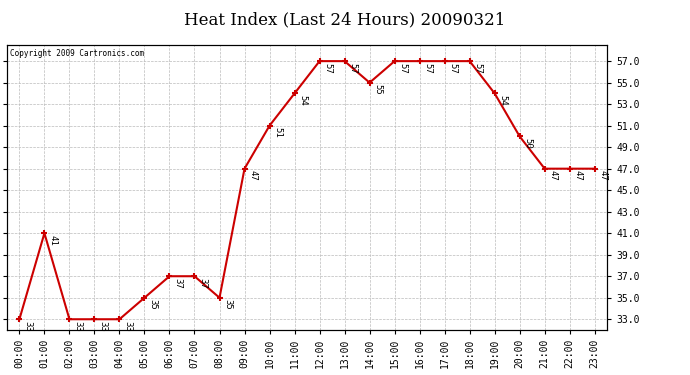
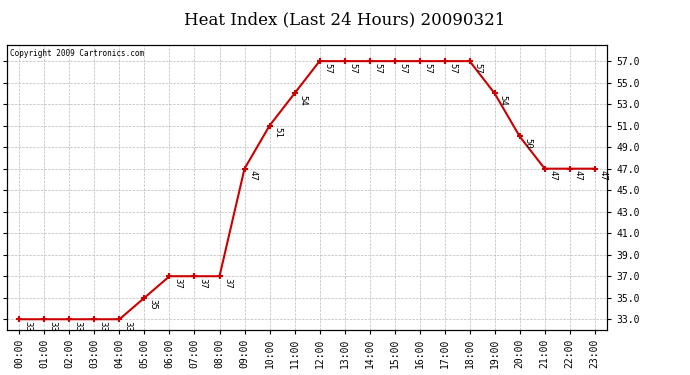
01:00: 41 -> 33
08:00: 35 -> 37
14:00: 55 -> 57
